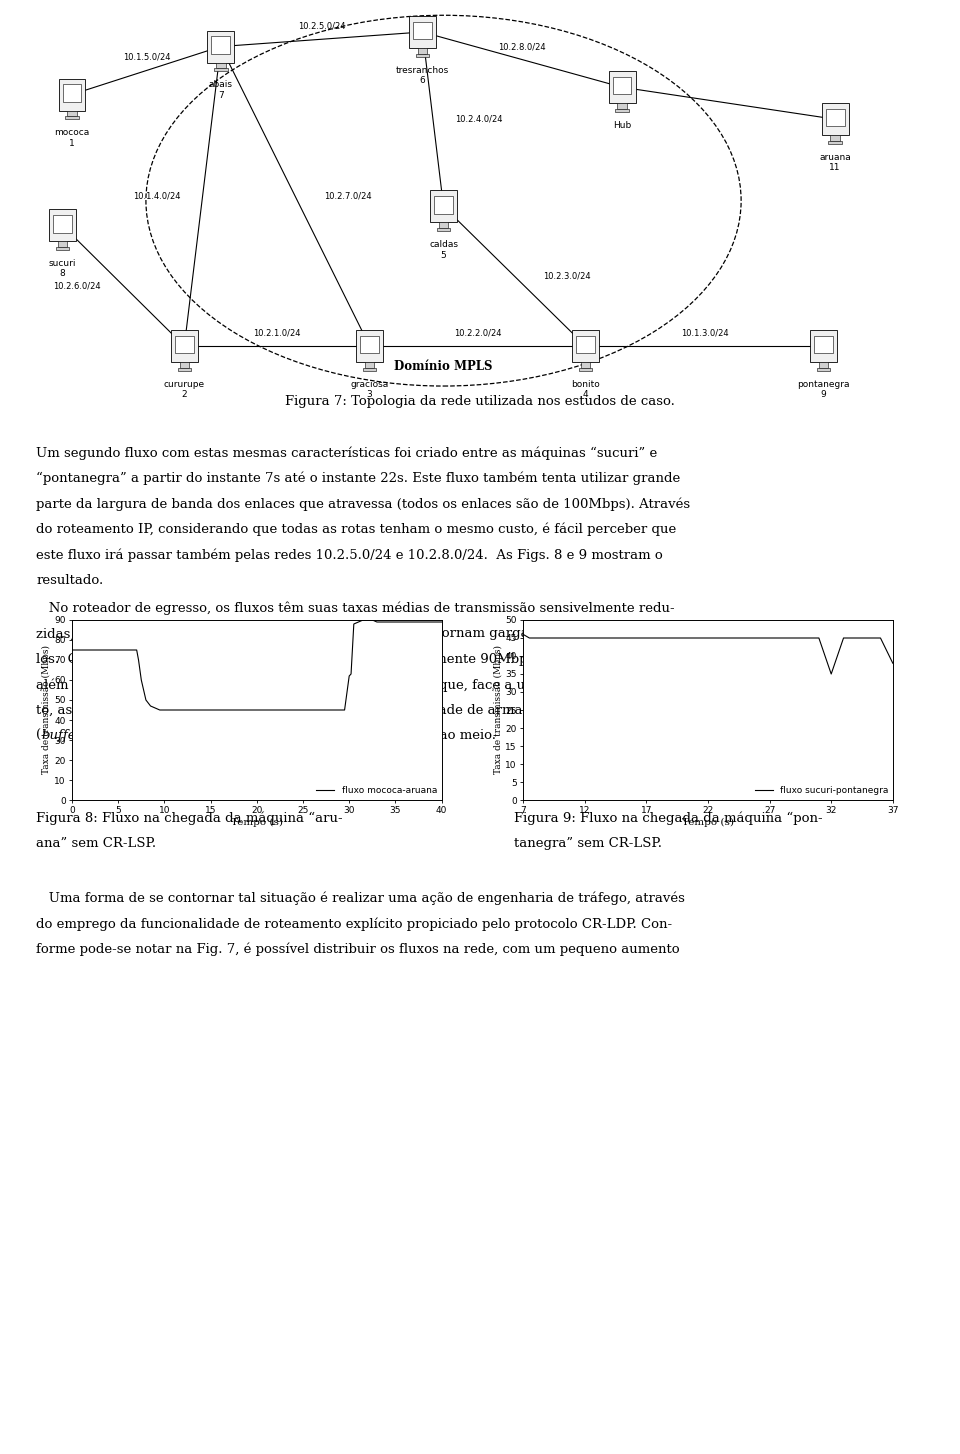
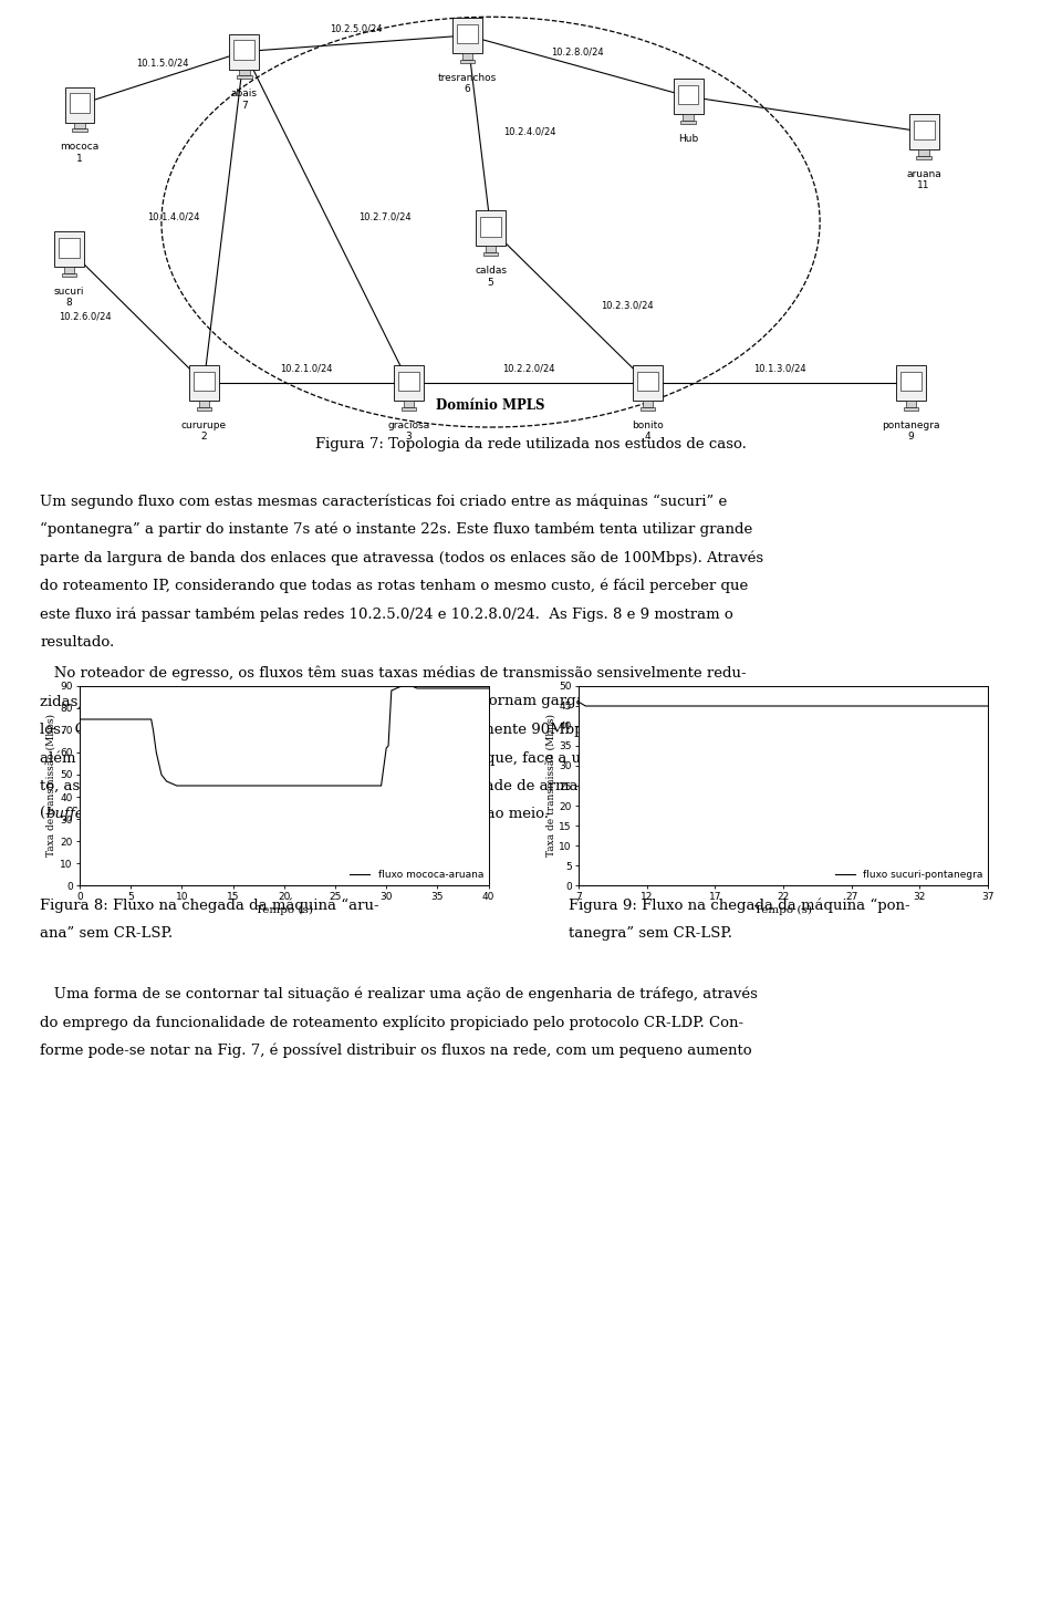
32: 35 -> 45
37: 38 -> 45
